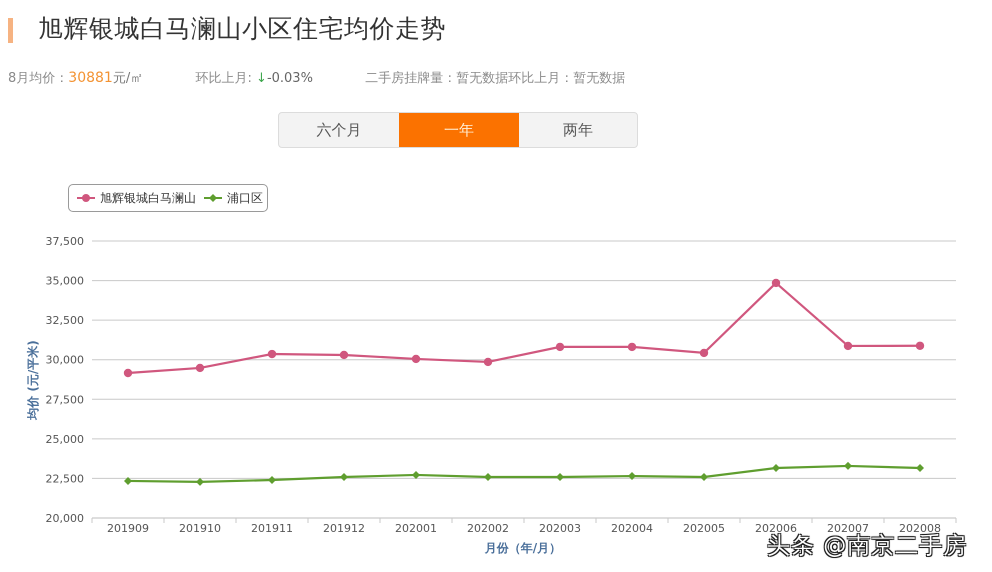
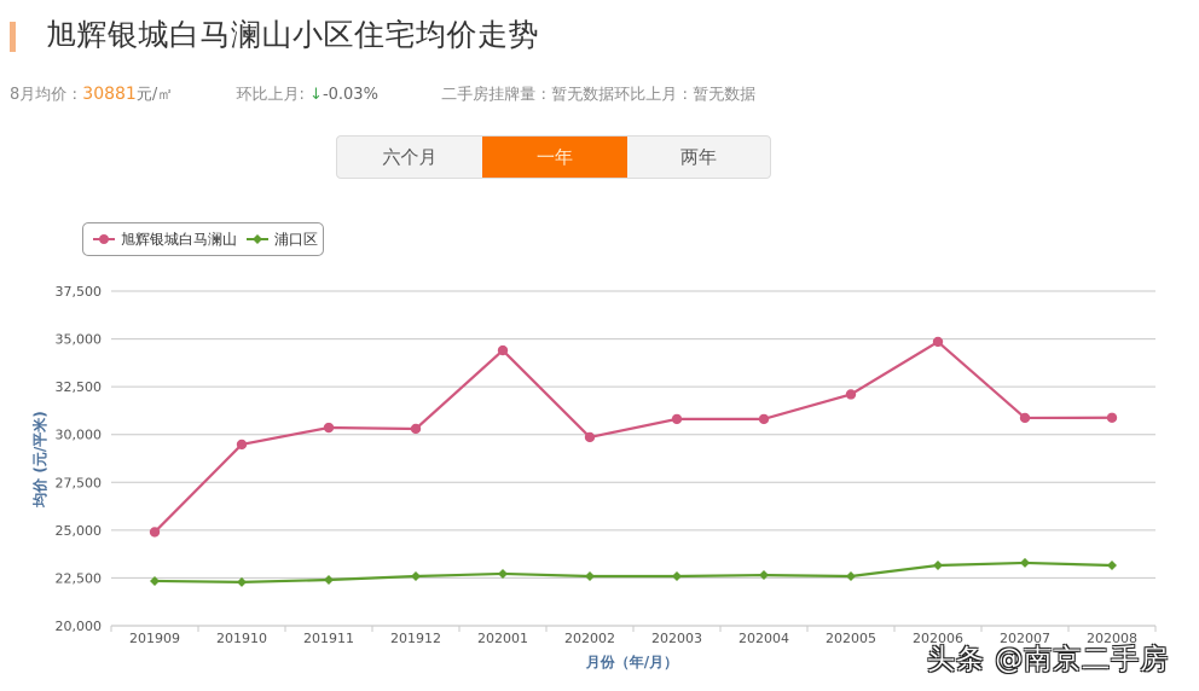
旭辉银城白马澜山/201909: 29200 -> 24900
旭辉银城白马澜山/202001: 30000 -> 34400
旭辉银城白马澜山/202005: 30400 -> 32100
